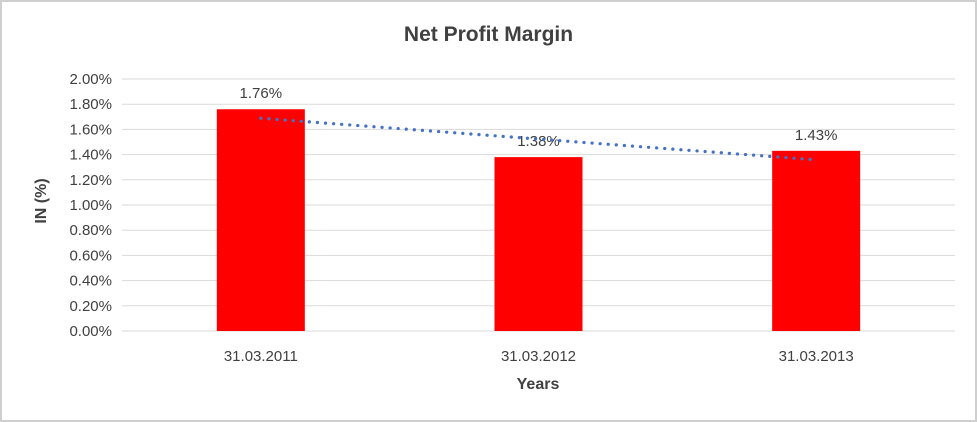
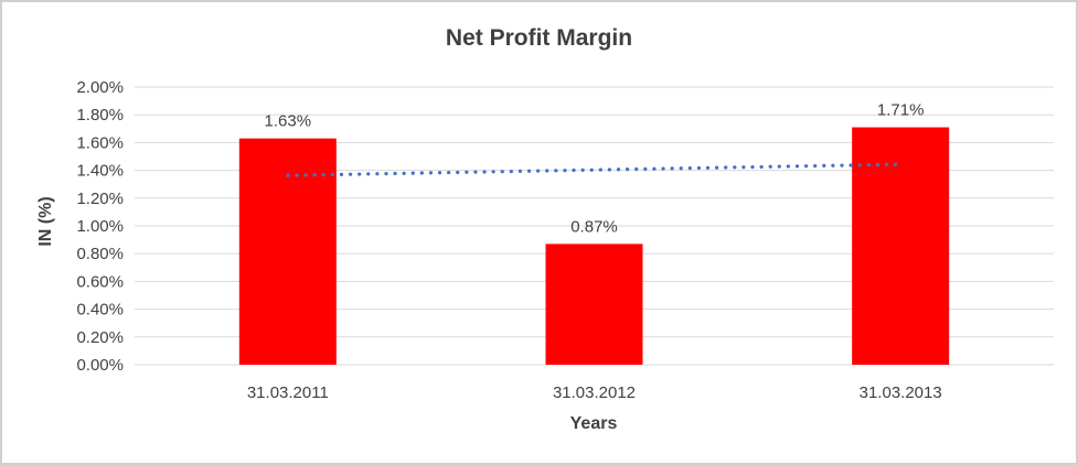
31.03.2011: 1.76% -> 1.63%
31.03.2012: 1.38% -> 0.87%
31.03.2013: 1.43% -> 1.71%
